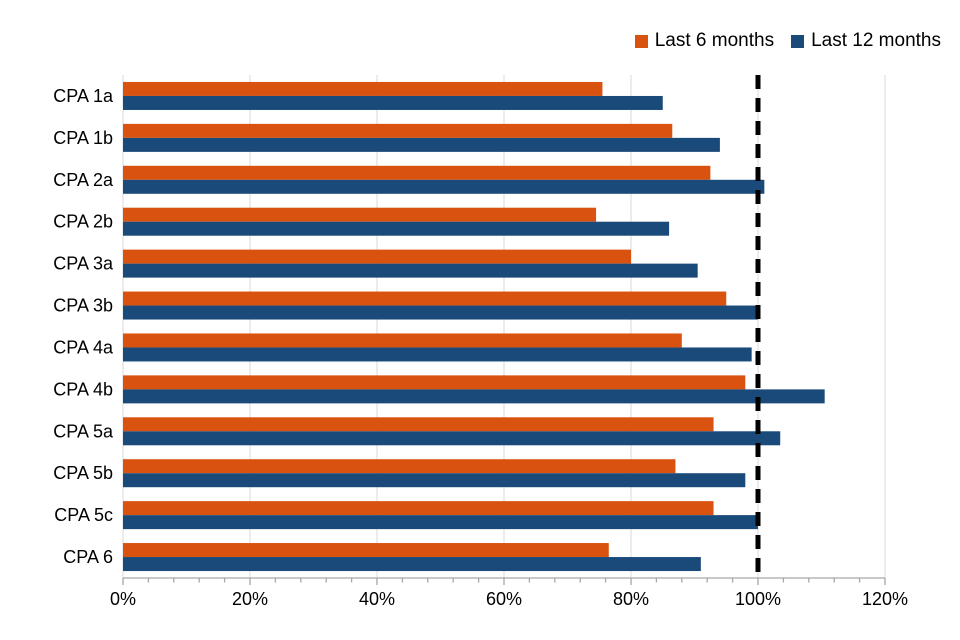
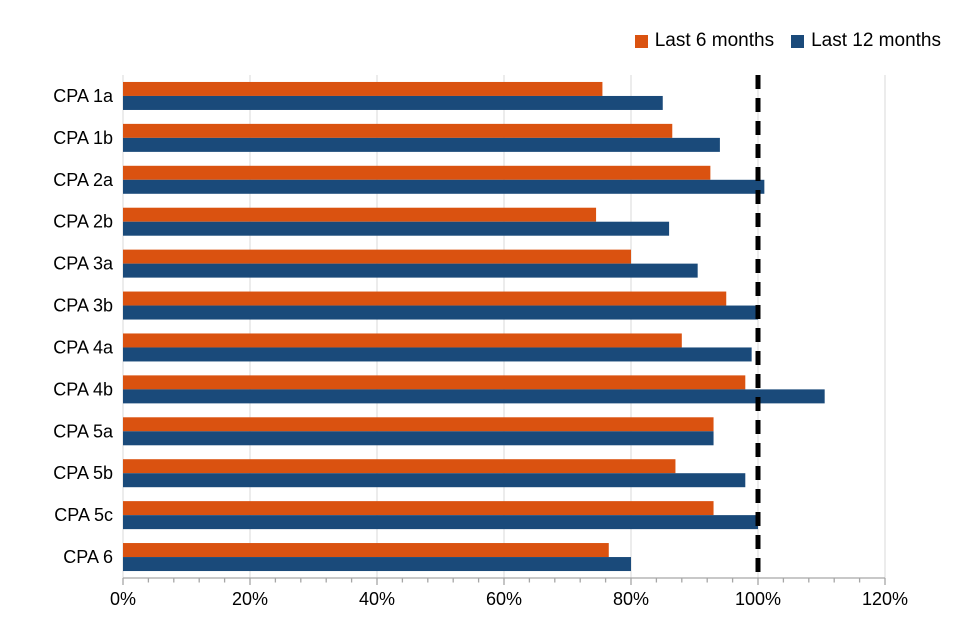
Last 12 months/CPA 5a: 104% -> 93%
Last 12 months/CPA 6: 91% -> 80%
